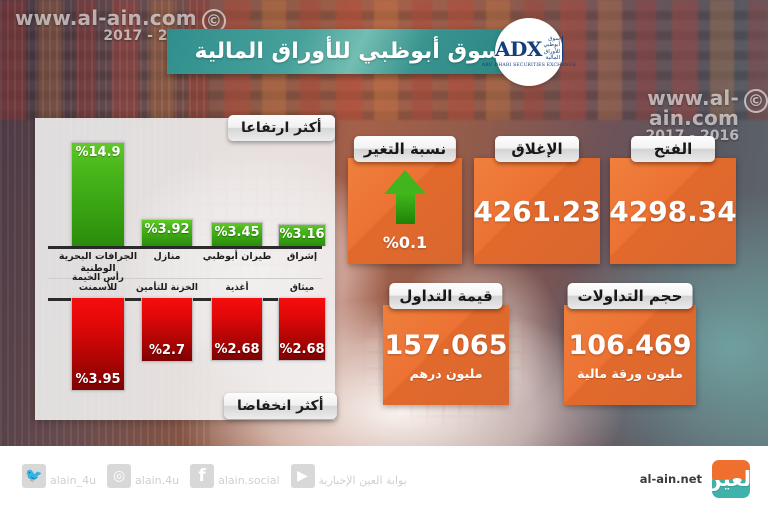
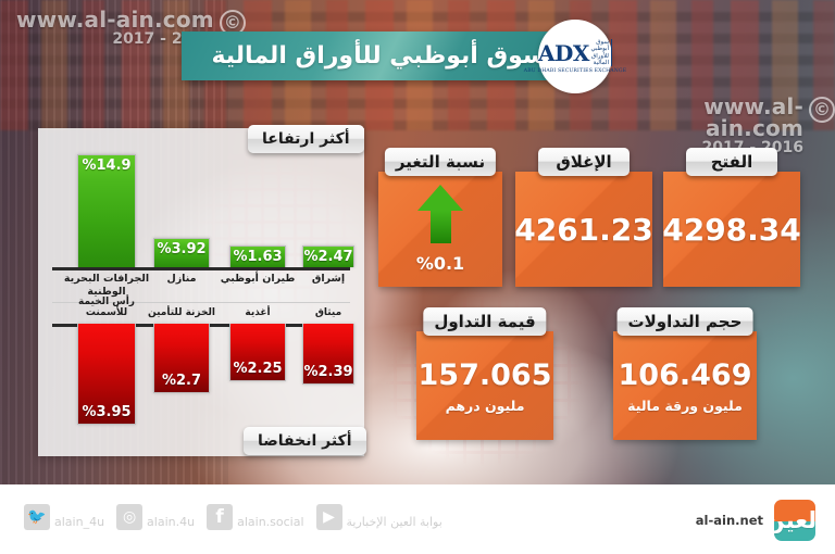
أكثر ارتفاعا/طيران أبوظبي: 3.45 -> 1.63
أكثر ارتفاعا/إشراق: 3.16 -> 2.47
أكثر انخفاضا/أغذية: 2.68 -> 2.25
أكثر انخفاضا/ميثاق: 2.68 -> 2.39
